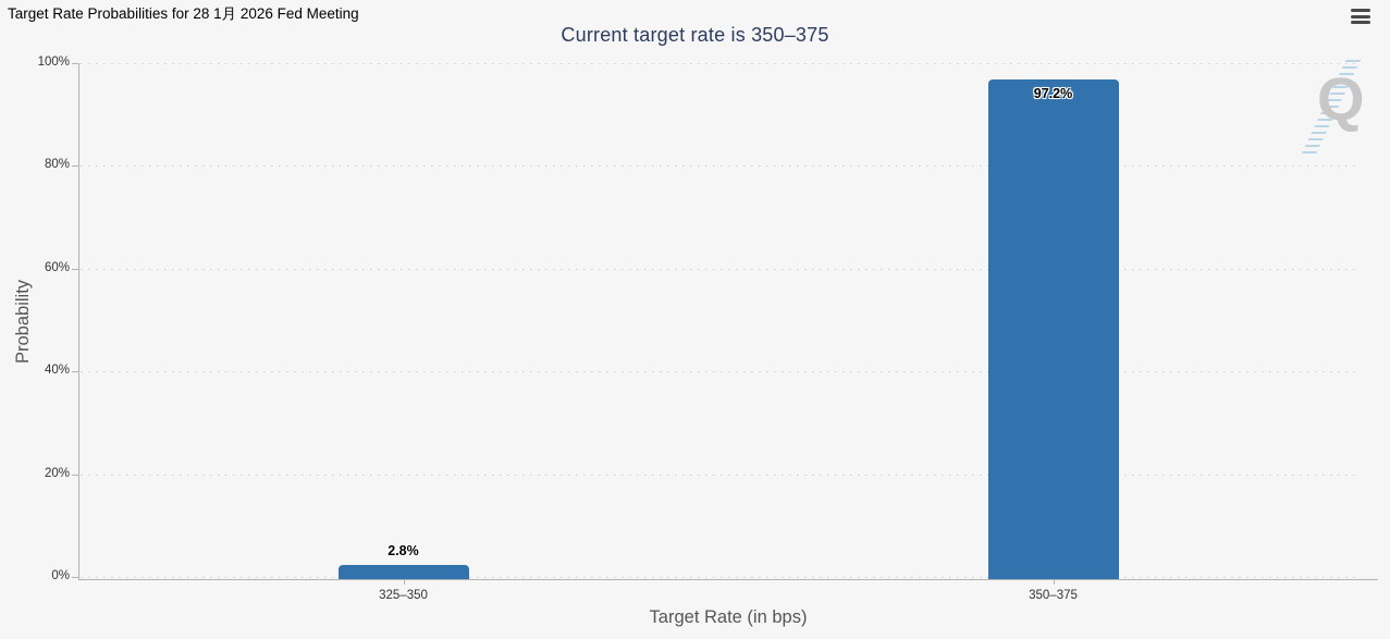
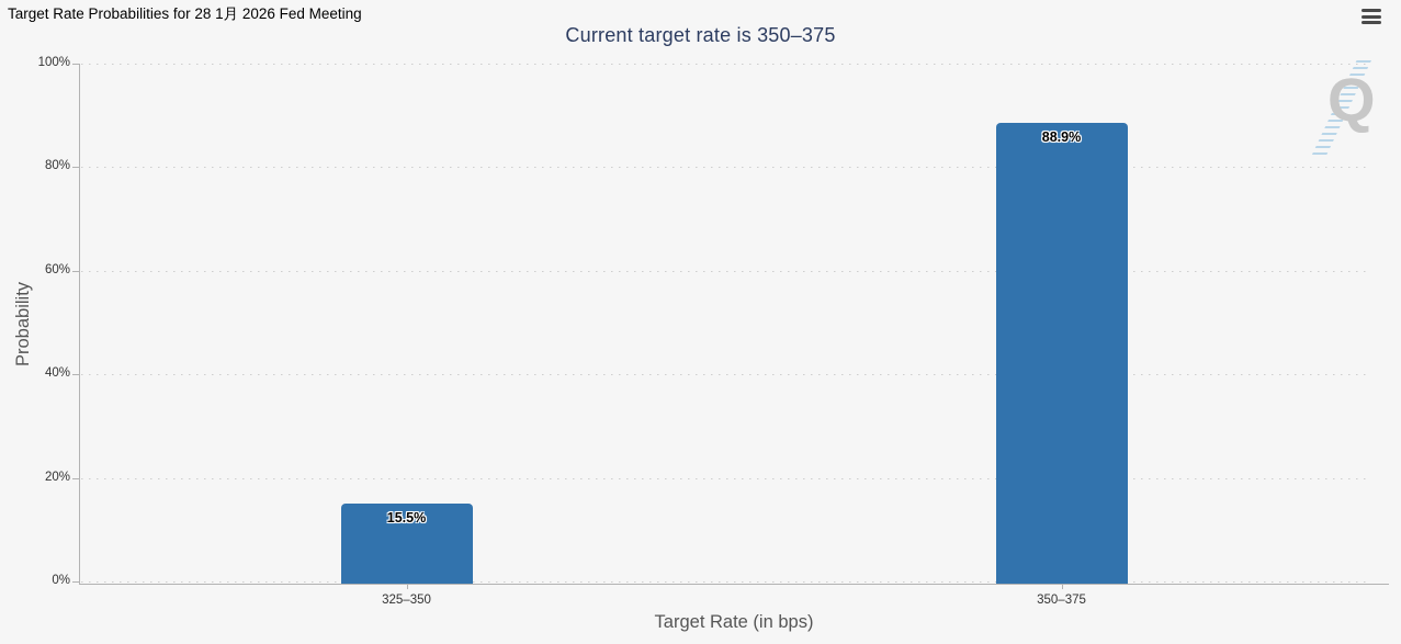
325–350: 2.8% -> 15.5%
350–375: 97.2% -> 88.9%
